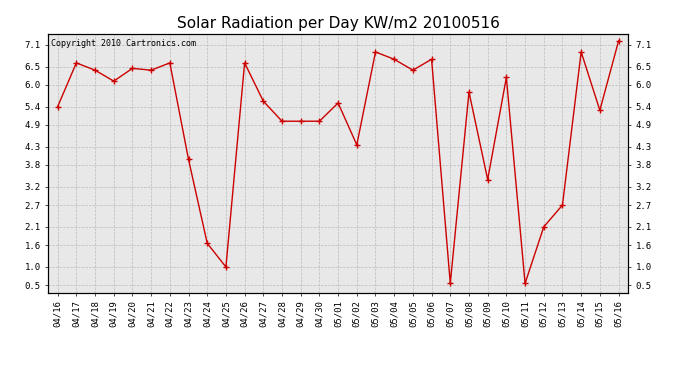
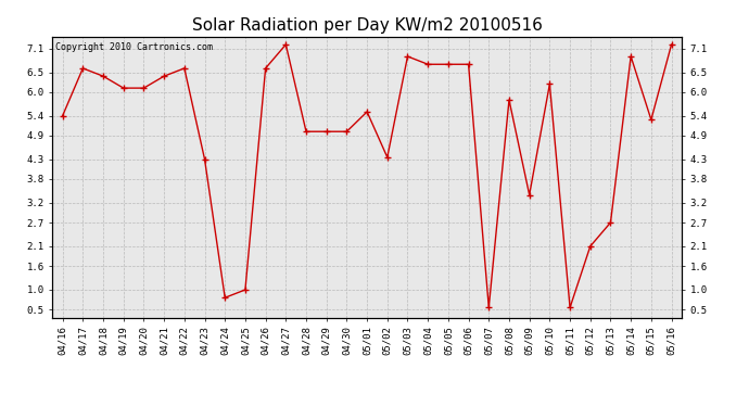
04/20: 6.45 -> 6.10
04/23: 3.95 -> 4.30
04/24: 1.65 -> 0.80
04/27: 5.55 -> 7.20
05/05: 6.40 -> 6.70
